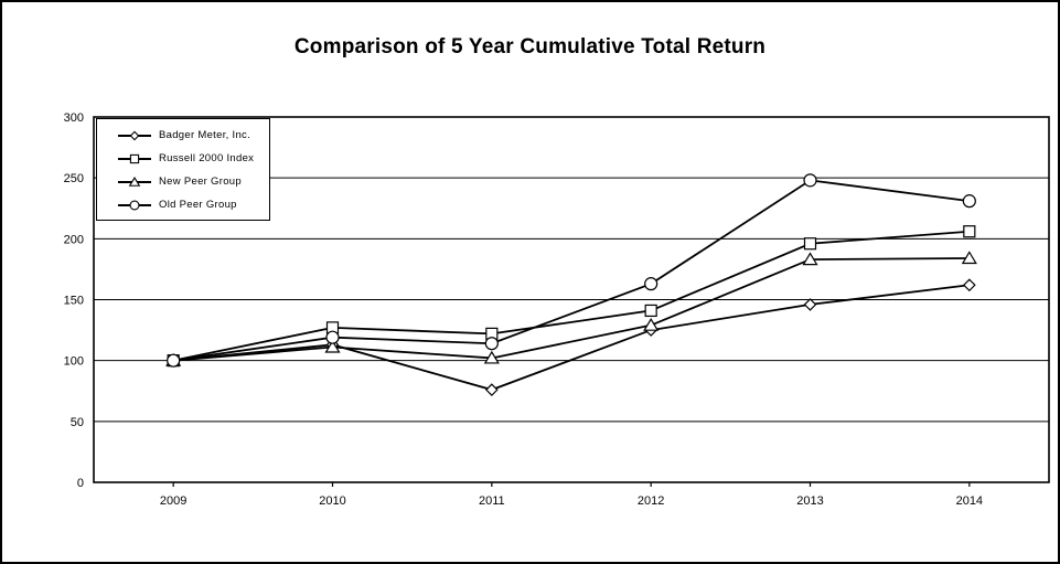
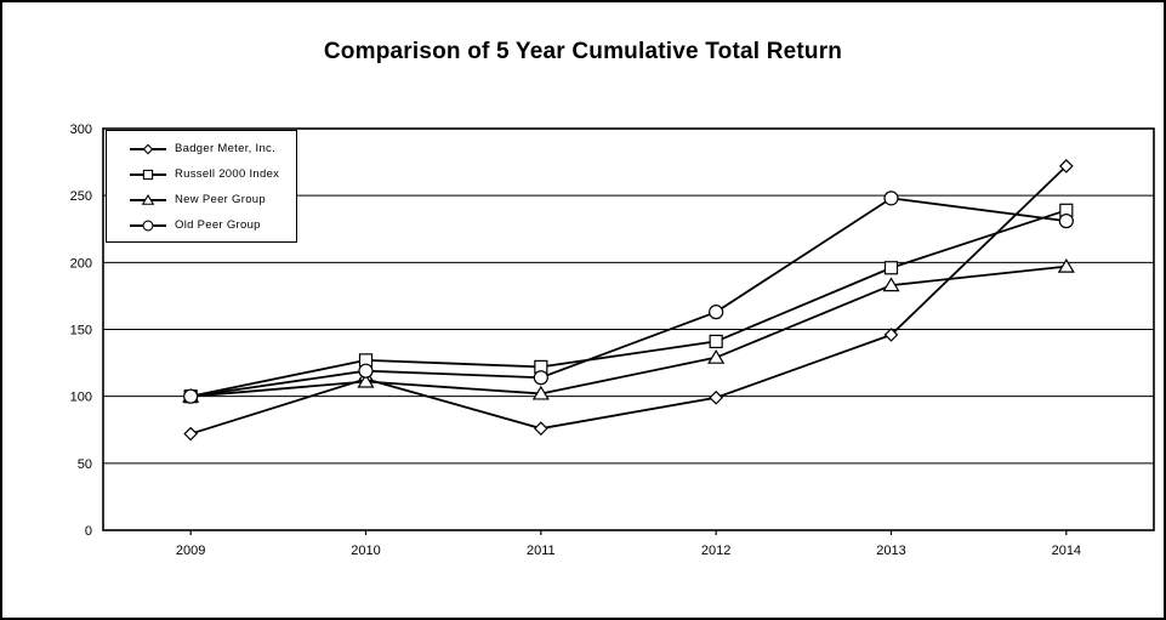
Badger Meter, Inc./2009: 100 -> 72
Badger Meter, Inc./2012: 125 -> 99
Badger Meter, Inc./2014: 162 -> 272
Russell 2000 Index/2014: 206 -> 239
New Peer Group/2014: 184 -> 197
